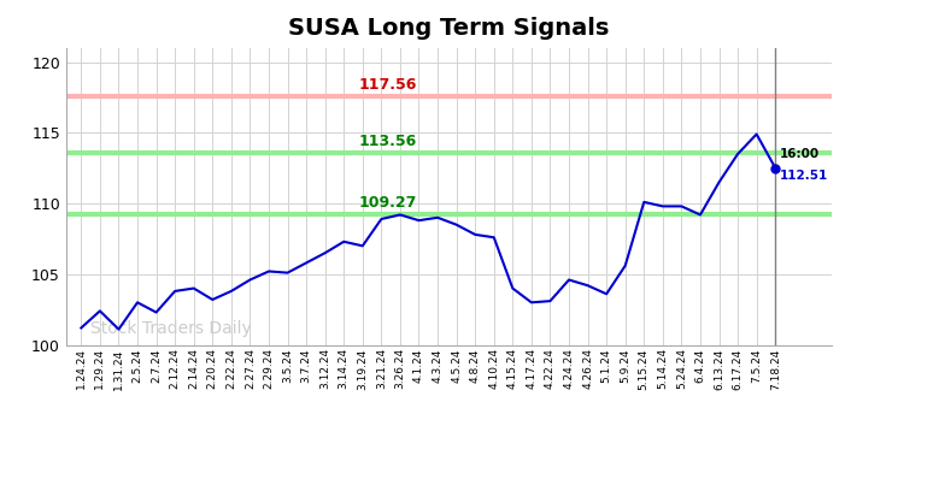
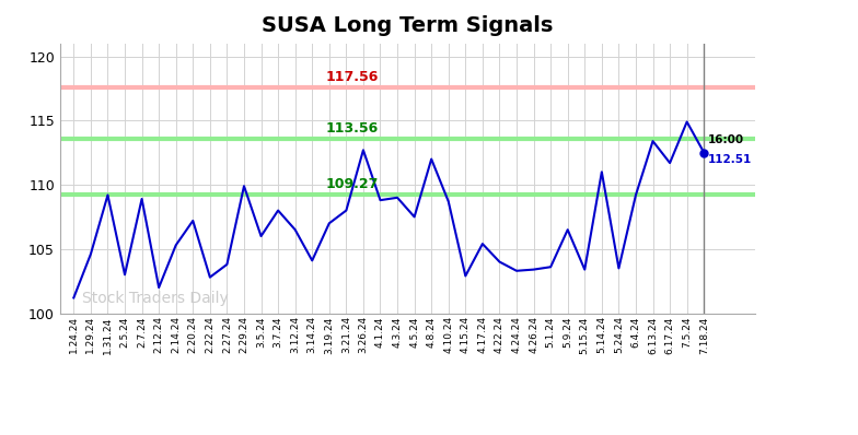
1.29.24: 102.4 -> 104.6
1.31.24: 101.1 -> 109.2
2.7.24: 102.3 -> 108.9
2.12.24: 103.8 -> 102.0
2.14.24: 104.0 -> 105.3
2.20.24: 103.2 -> 107.2
2.22.24: 103.8 -> 102.8
2.27.24: 104.6 -> 103.8
2.29.24: 105.2 -> 109.9
3.5.24: 105.1 -> 106.0
3.7.24: 105.8 -> 108.0
3.14.24: 107.3 -> 104.1
3.21.24: 108.9 -> 108.0
3.26.24: 109.2 -> 112.7
4.5.24: 108.5 -> 107.5
4.8.24: 107.8 -> 112.0
4.10.24: 107.6 -> 108.7
4.15.24: 104.0 -> 102.9
4.17.24: 103.0 -> 105.4
4.22.24: 103.1 -> 104.0
4.24.24: 104.6 -> 103.3
4.26.24: 104.2 -> 103.4
5.9.24: 105.6 -> 106.5
5.15.24: 110.1 -> 103.4
5.14.24: 109.8 -> 111.0
5.24.24: 109.8 -> 103.5
6.13.24: 111.5 -> 113.4
6.17.24: 113.5 -> 111.7
